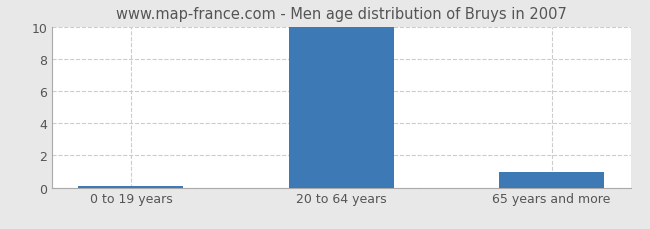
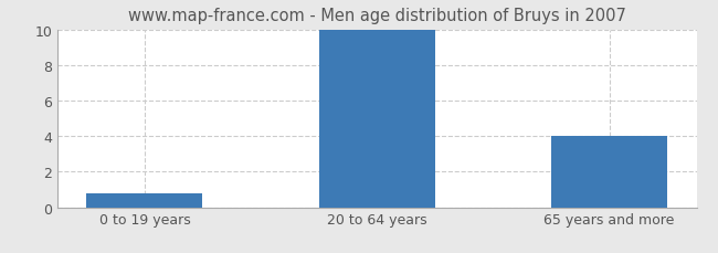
0 to 19 years: 0.1 -> 0.8
65 years and more: 1.0 -> 4.0
